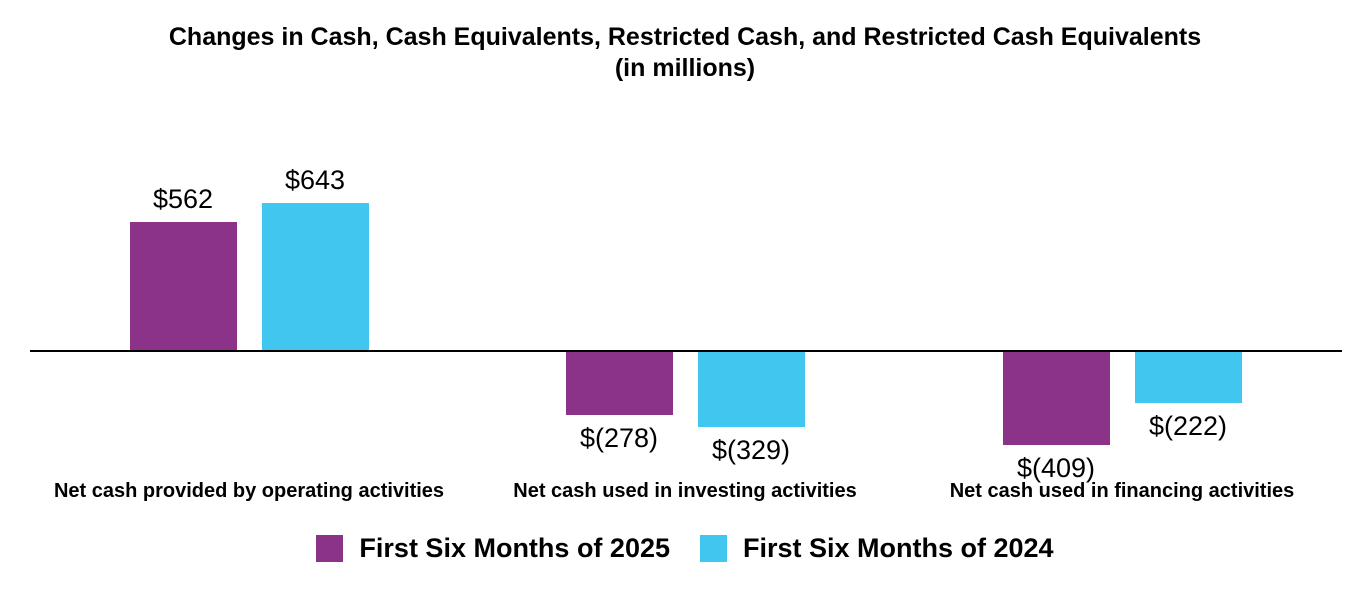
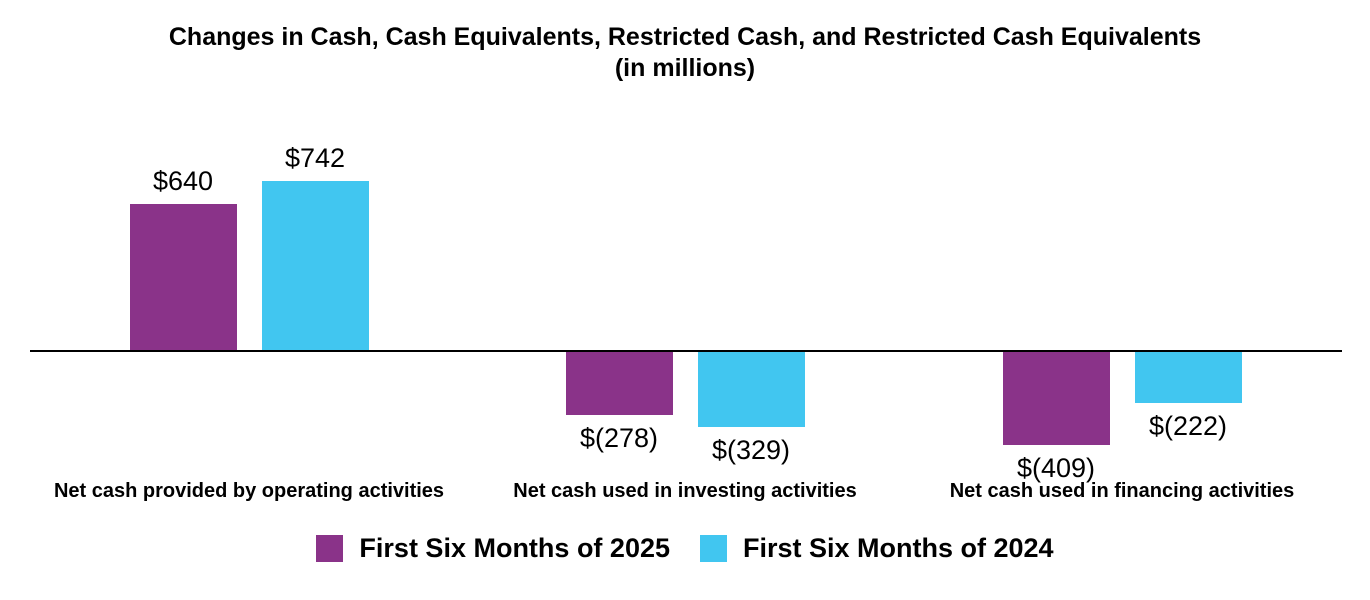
First Six Months of 2025/Net cash provided by operating activities: $562 -> $640
First Six Months of 2024/Net cash provided by operating activities: $643 -> $742
